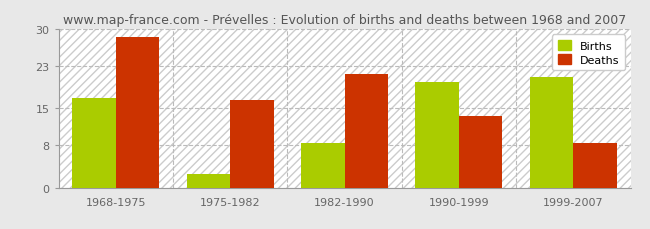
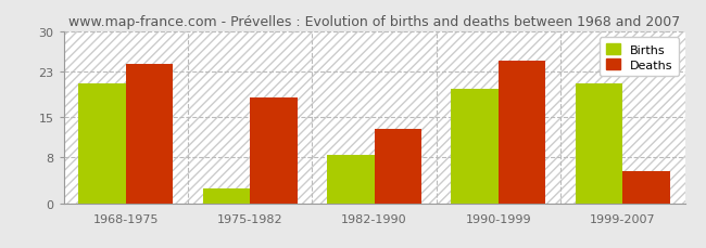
Births/1968-1975: 17.0 -> 21.0
Deaths/1968-1975: 28.5 -> 24.4
Deaths/1975-1982: 16.5 -> 18.4
Deaths/1982-1990: 21.5 -> 13.0
Deaths/1990-1999: 13.5 -> 24.8
Deaths/1999-2007: 8.5 -> 5.6
